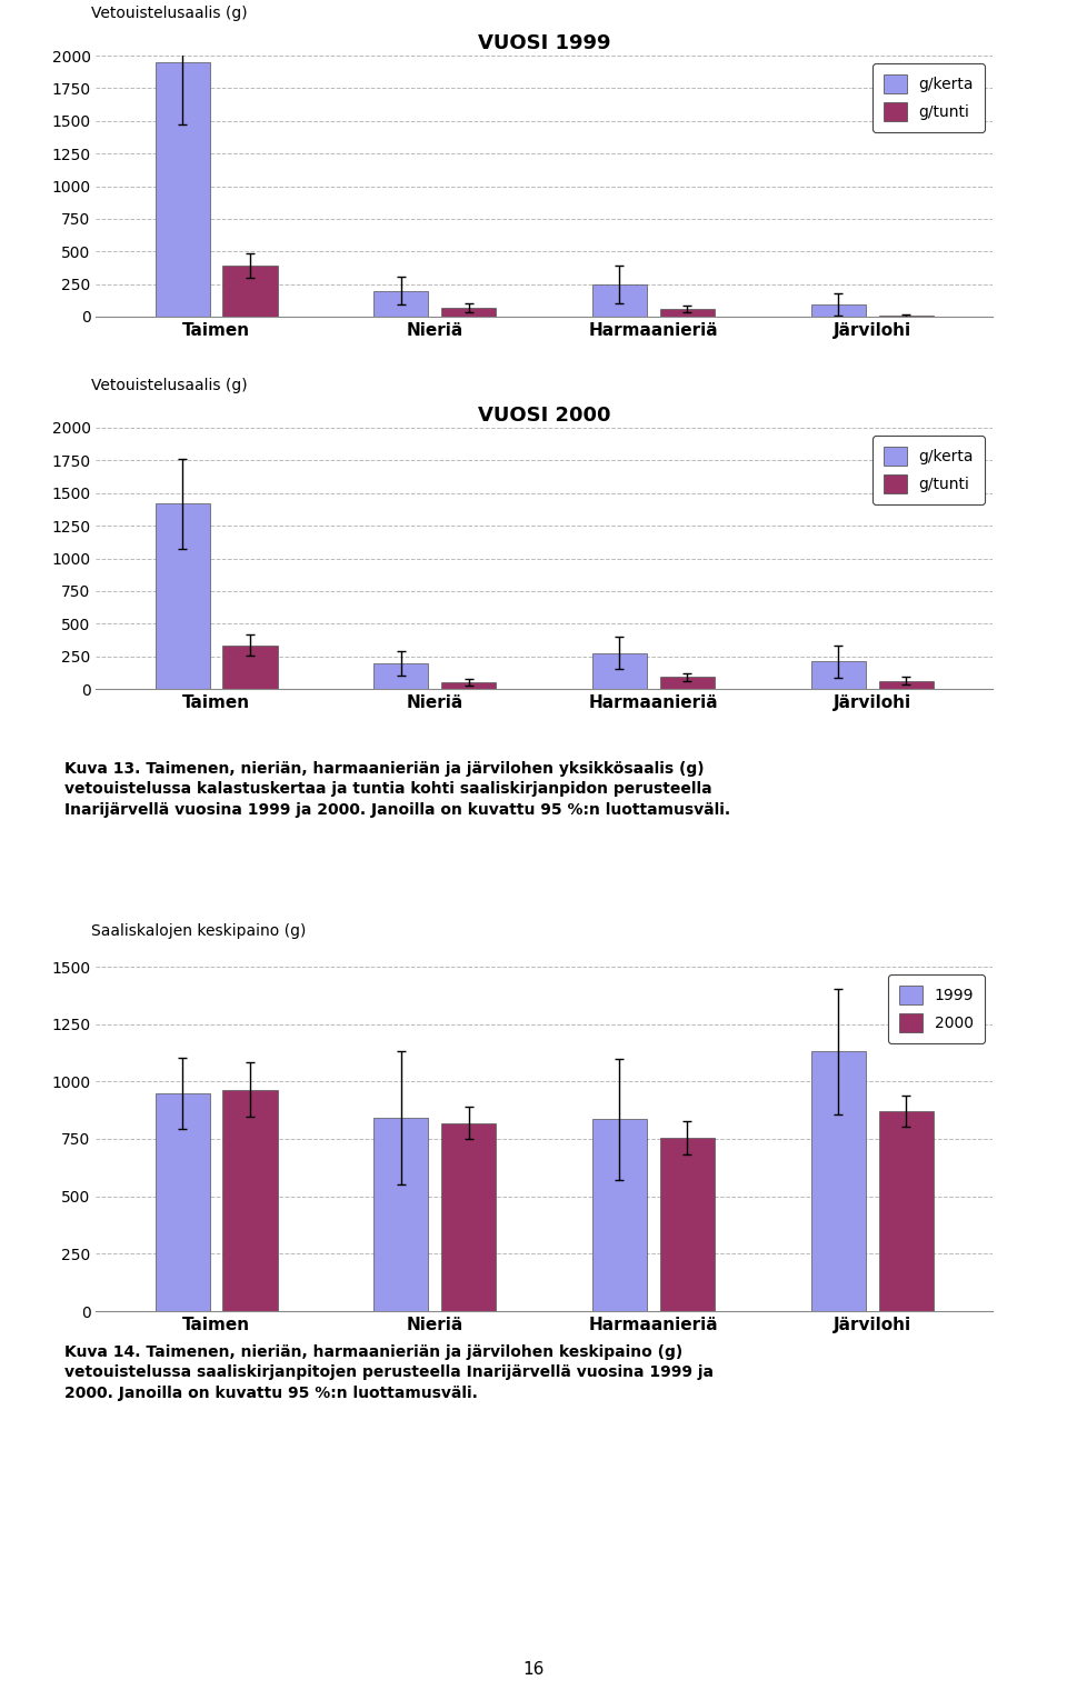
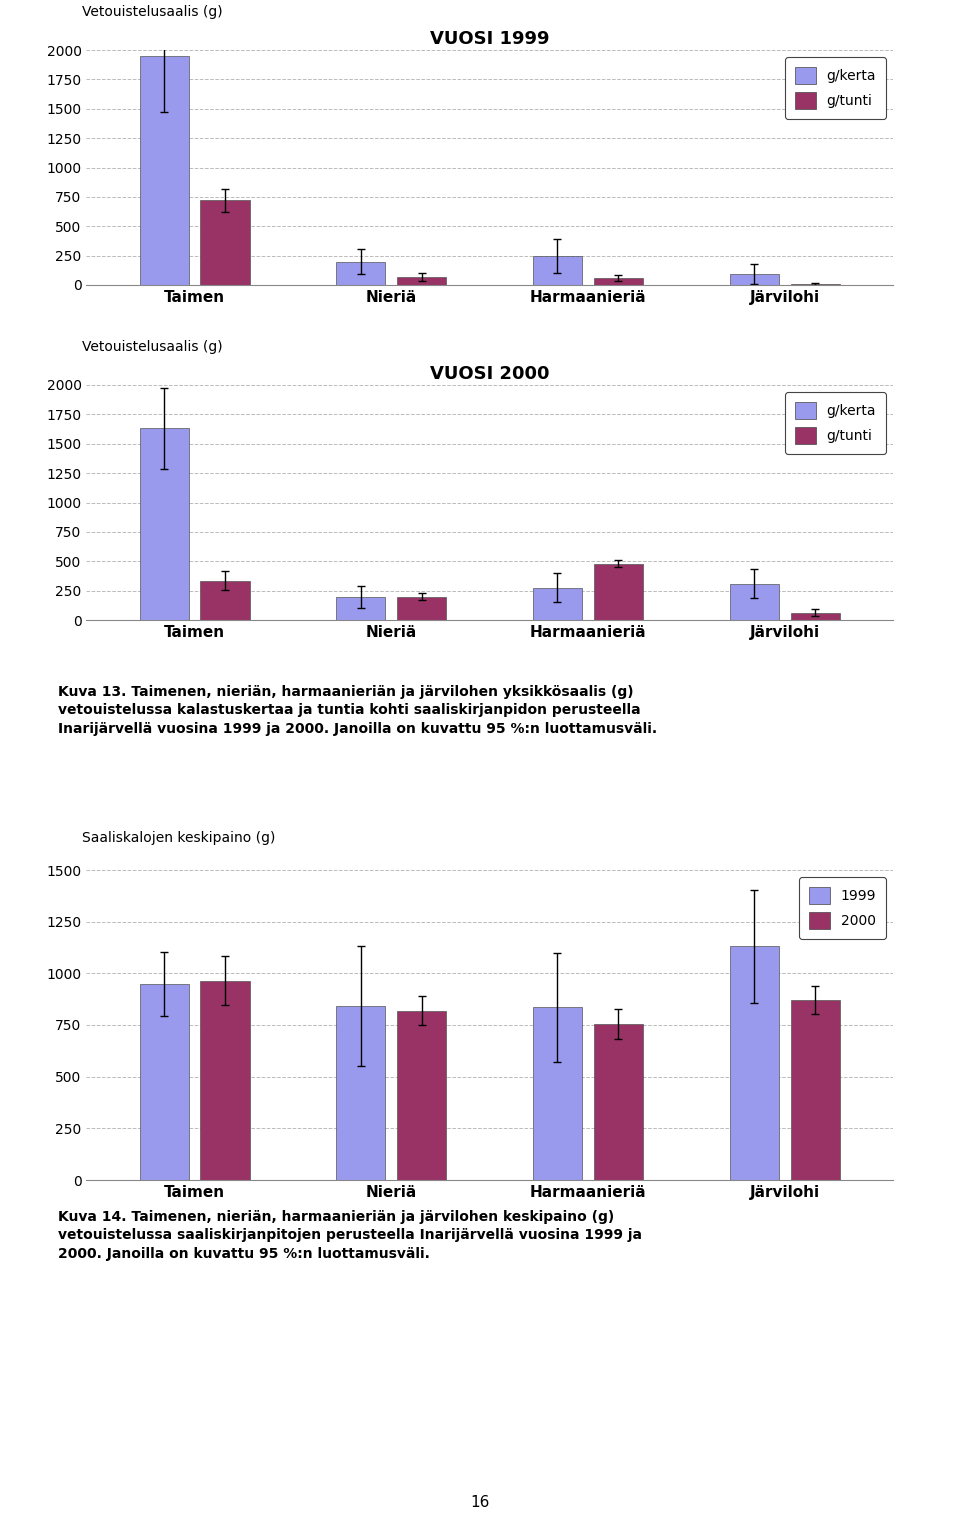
VUOSI 1999/g/tunti/Taimen: 390 -> 720
VUOSI 2000/g/kerta/Taimen: 1420 -> 1630
VUOSI 2000/g/tunti/Nieriä: 50 -> 200
VUOSI 2000/g/tunti/Harmaanieriä: 90 -> 480
VUOSI 2000/g/kerta/Järvilohi: 210 -> 310
